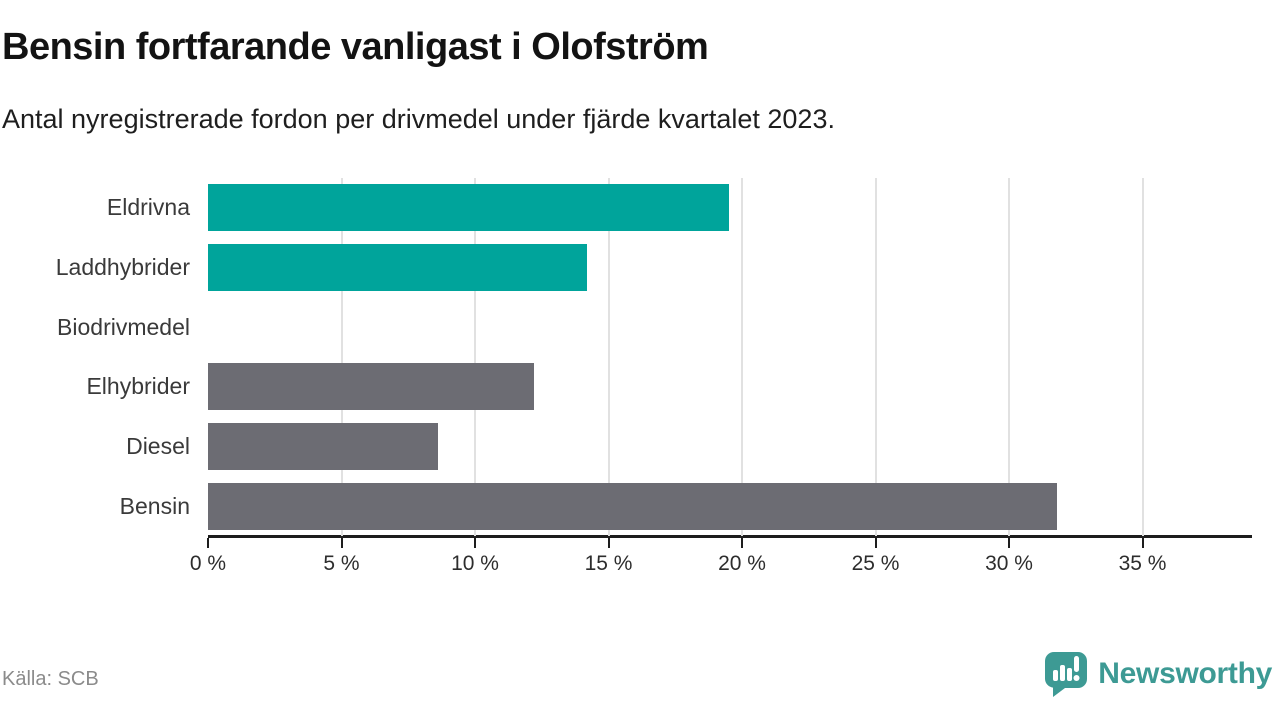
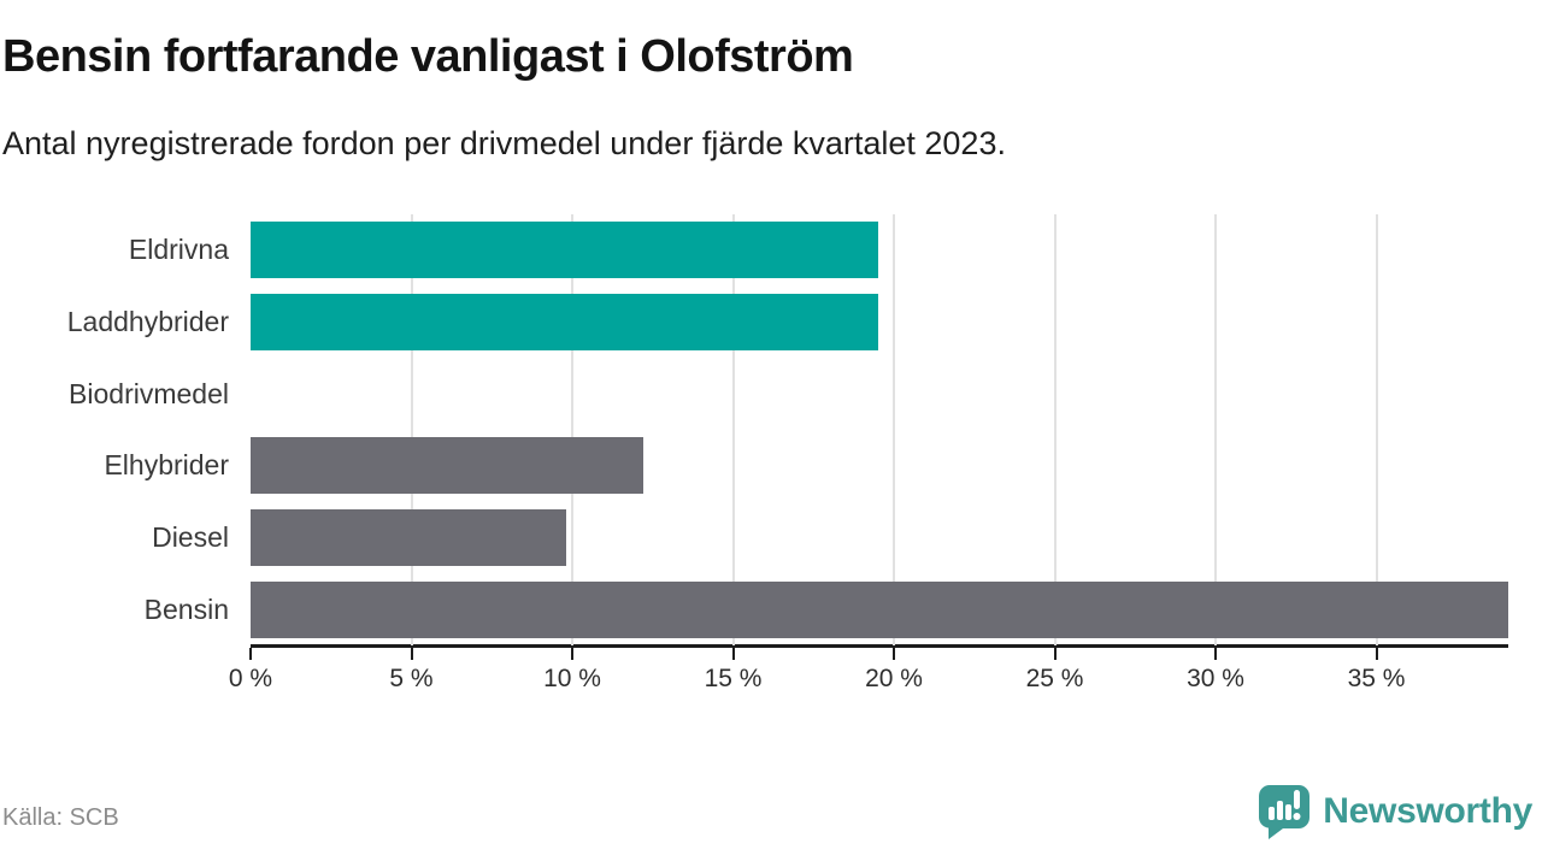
Laddhybrider: 14.2% -> 19.5%
Diesel: 8.6% -> 9.8%
Bensin: 31.8% -> 39.1%
